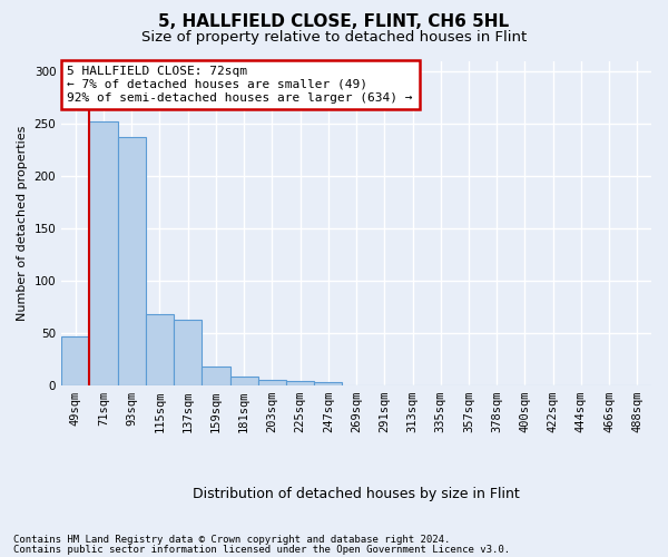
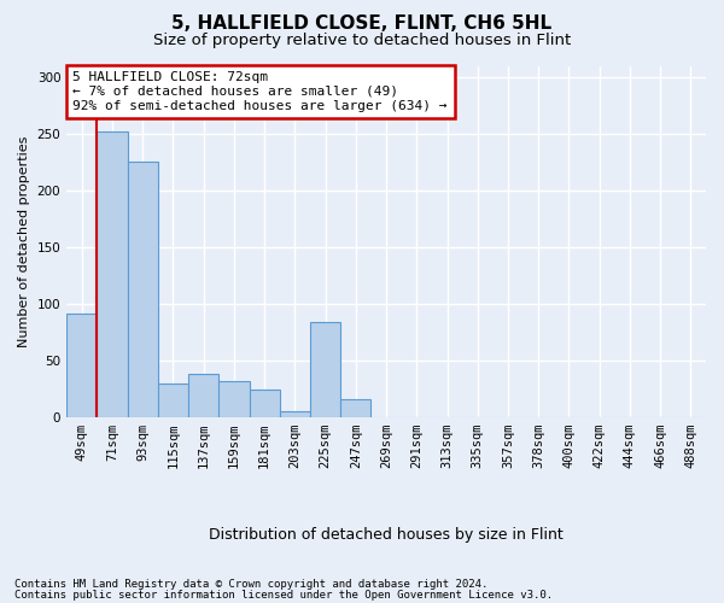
49sqm: 47 -> 92
93sqm: 238 -> 226
115sqm: 68 -> 30
137sqm: 63 -> 38
159sqm: 18 -> 32
181sqm: 9 -> 24
225sqm: 4 -> 84
247sqm: 3 -> 16
